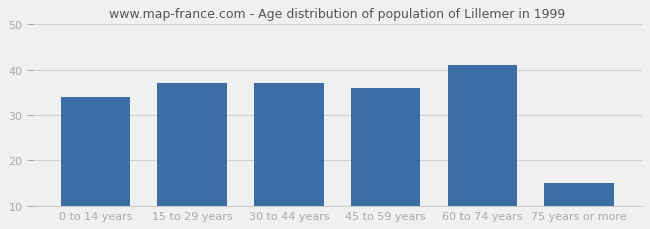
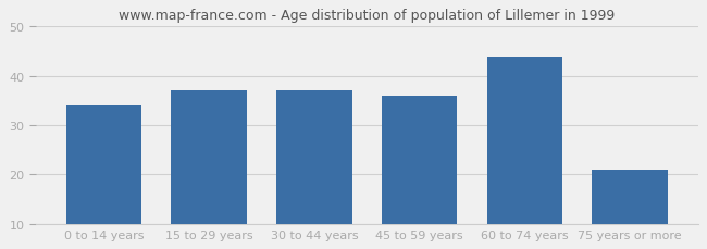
60 to 74 years: 41 -> 44
75 years or more: 15 -> 21
